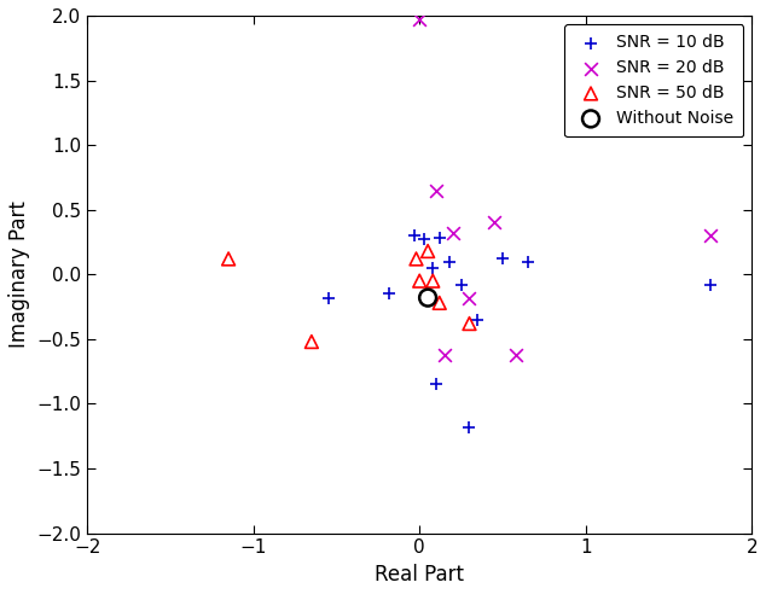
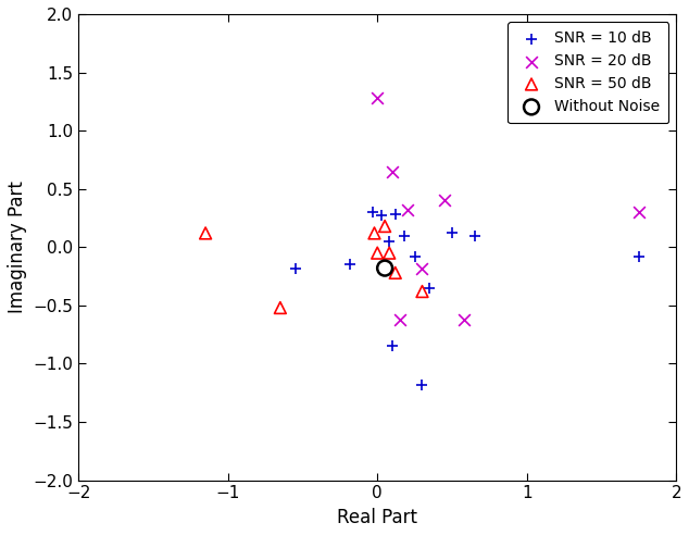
SNR = 20 dB/0: 1.97 -> 1.28
